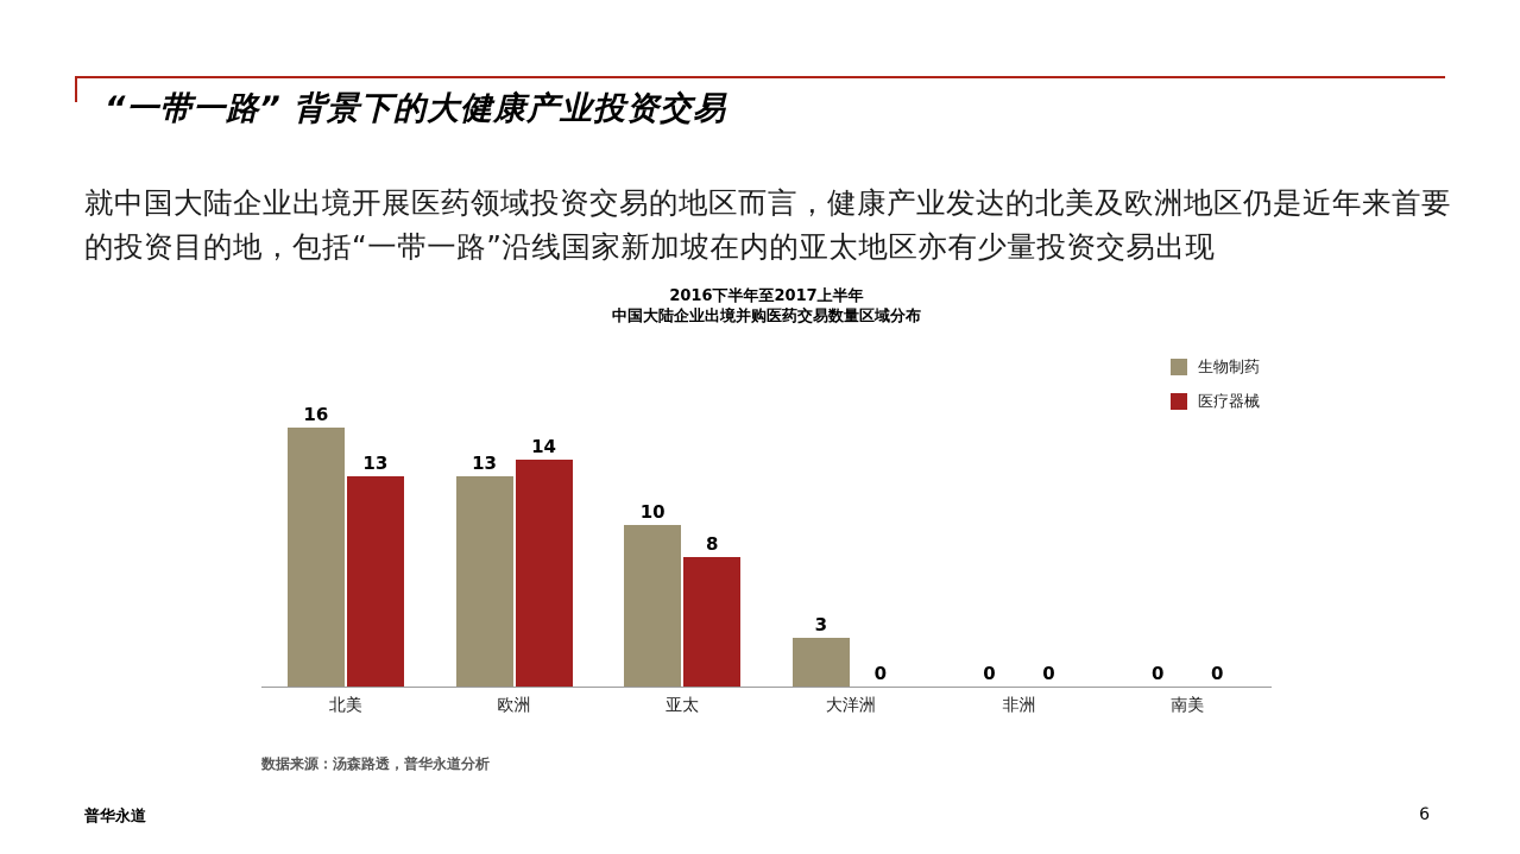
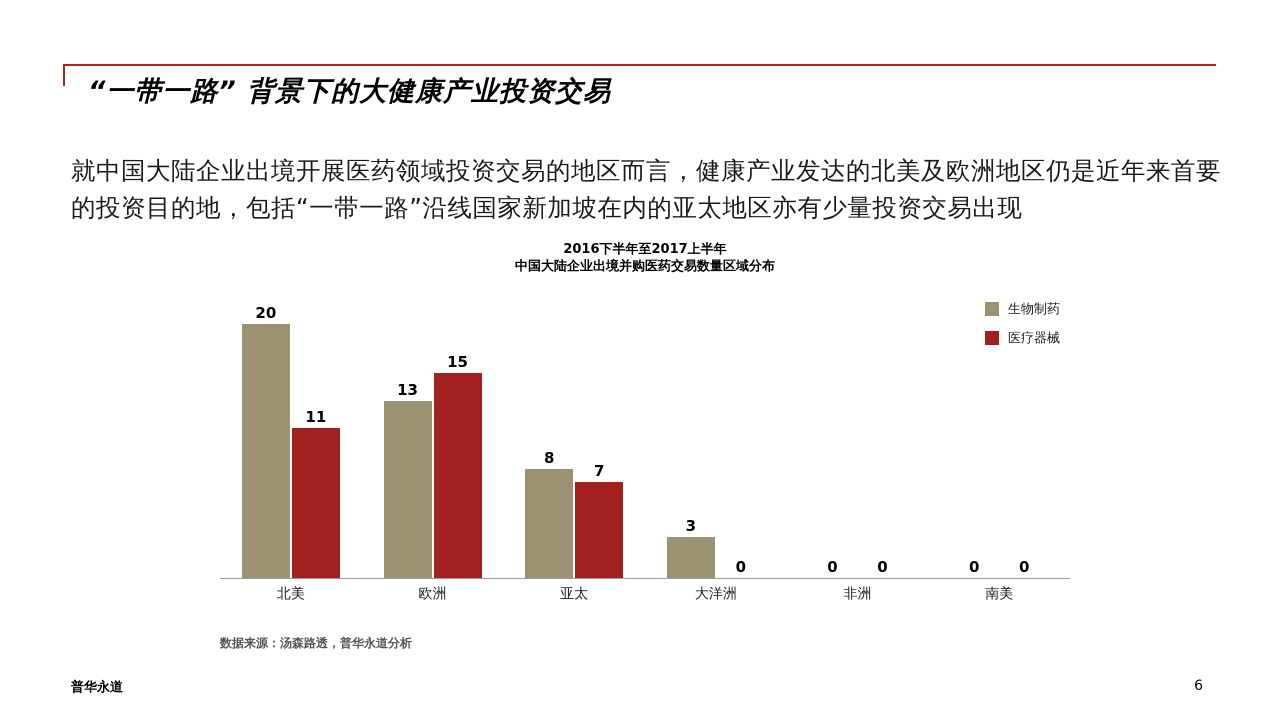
生物制药/北美: 16 -> 20
医疗器械/北美: 13 -> 11
医疗器械/欧洲: 14 -> 15
生物制药/亚太: 10 -> 8
医疗器械/亚太: 8 -> 7
